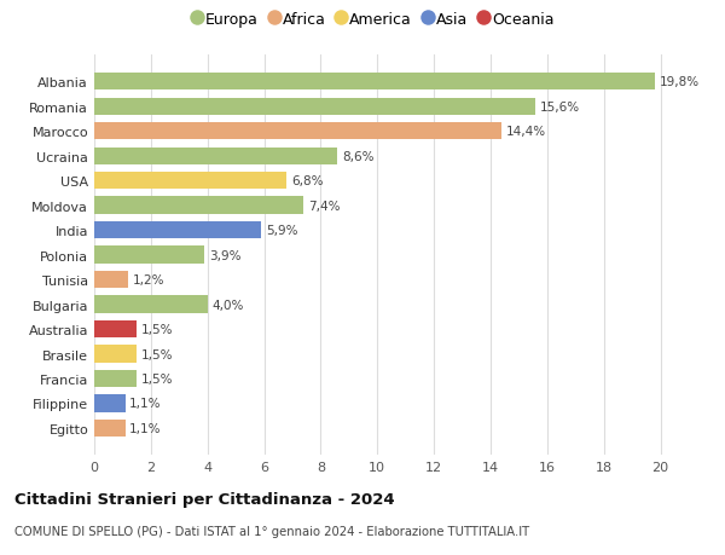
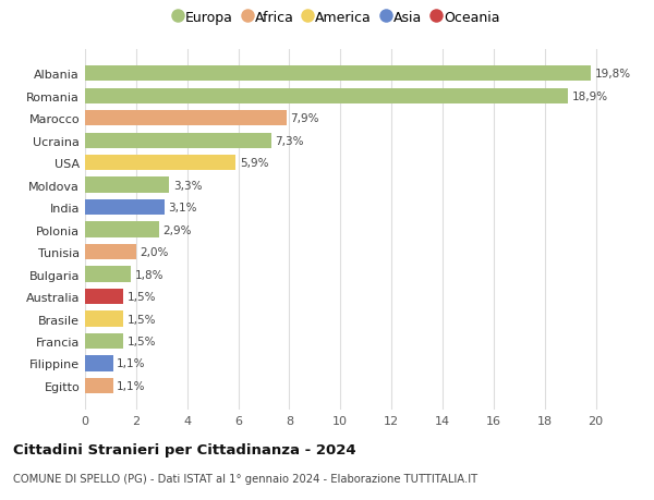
Romania: 15,6% -> 18,9%
Marocco: 14,4% -> 7,9%
Ucraina: 8,6% -> 7,3%
USA: 6,8% -> 5,9%
Moldova: 7,4% -> 3,3%
India: 5,9% -> 3,1%
Polonia: 3,9% -> 2,9%
Tunisia: 1,2% -> 2,0%
Bulgaria: 4,0% -> 1,8%
